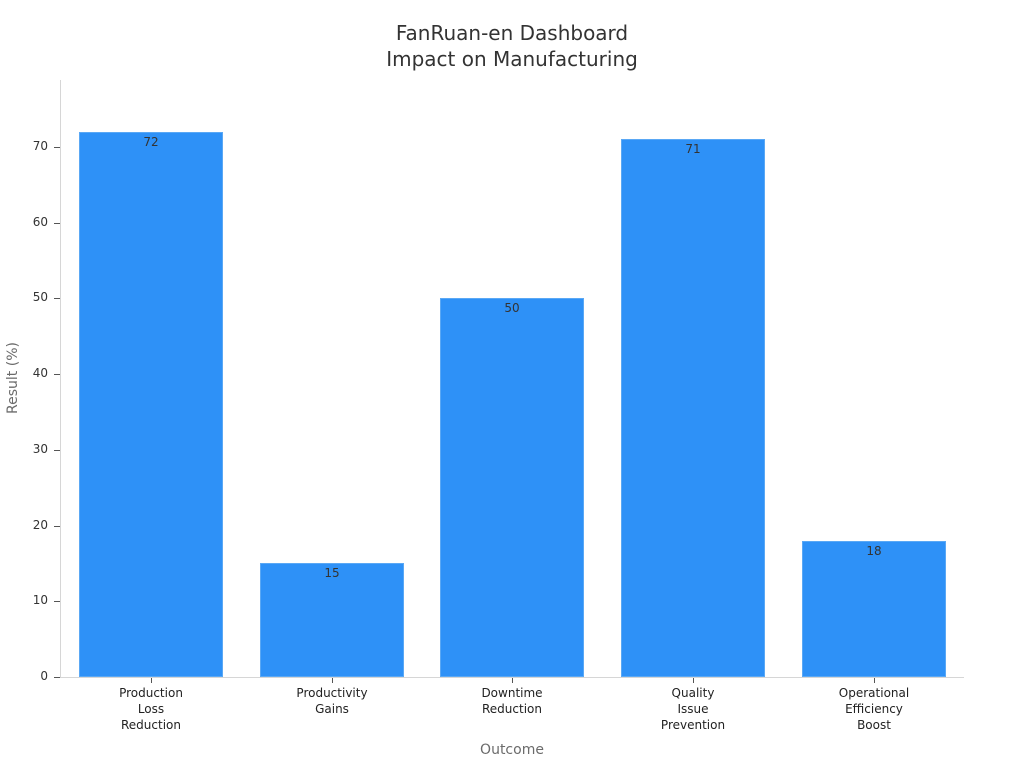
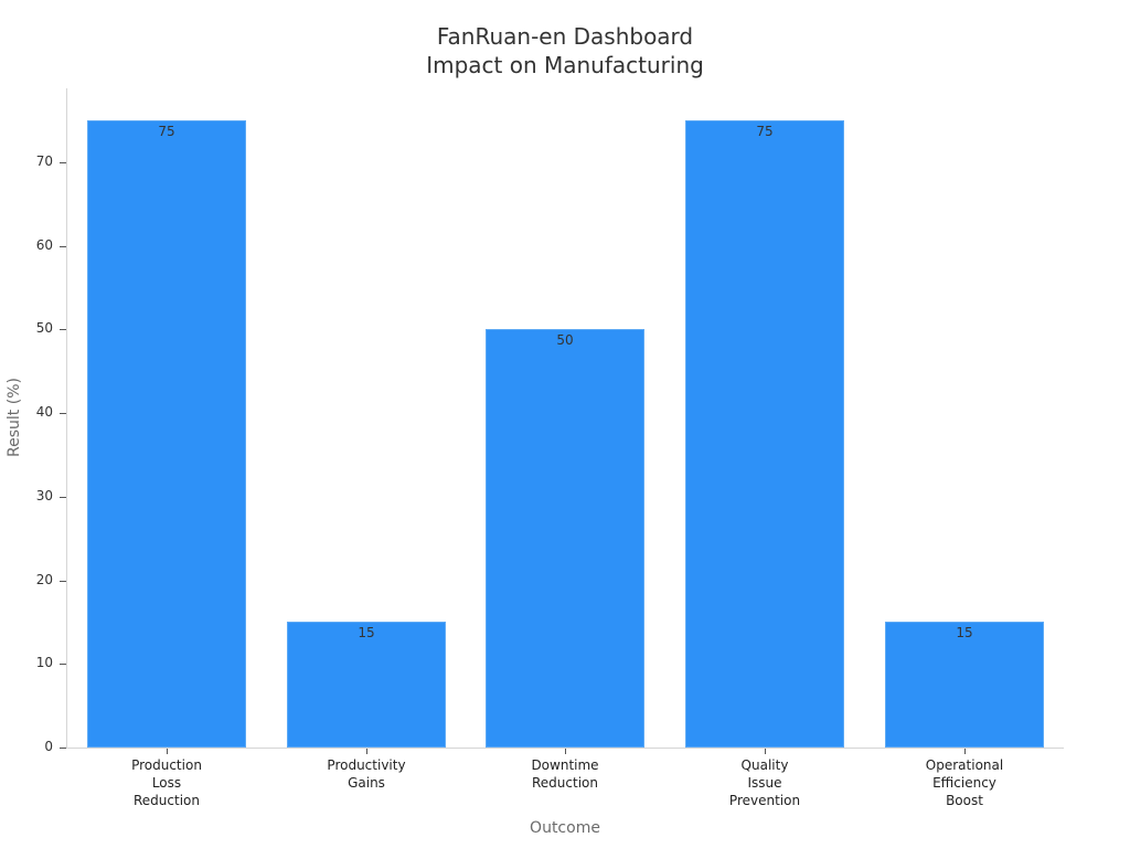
Production Loss Reduction: 72 -> 75
Quality Issue Prevention: 71 -> 75
Operational Efficiency Boost: 18 -> 15
